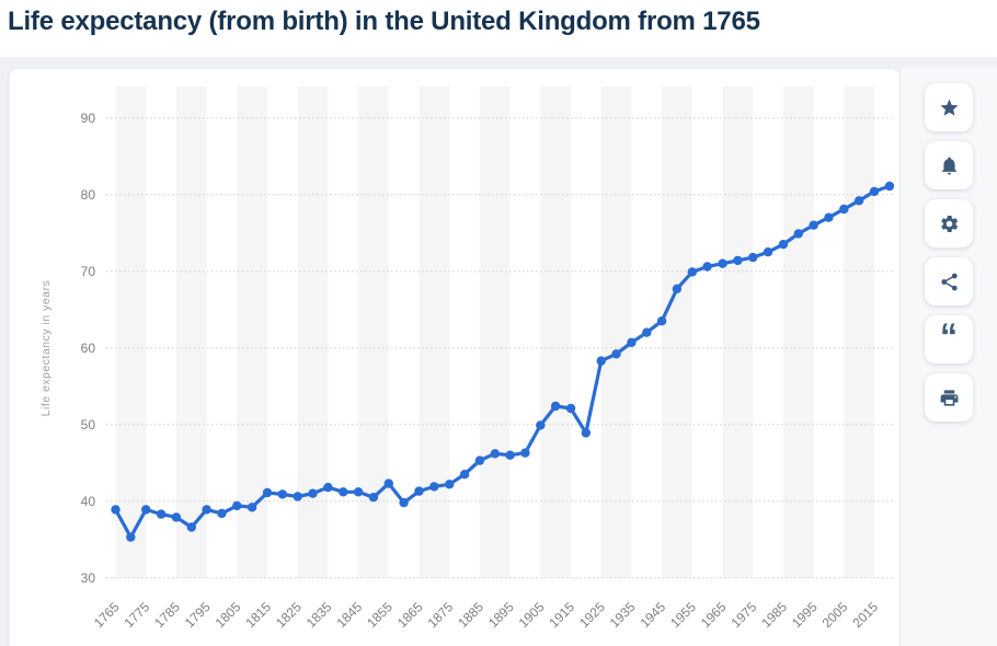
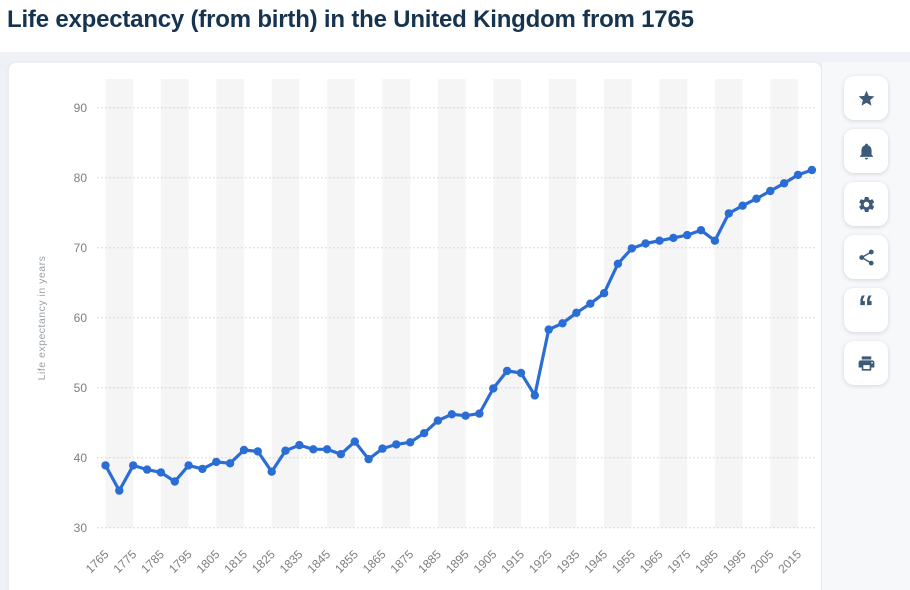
1825: 41 -> 38
1985: 74 -> 71
